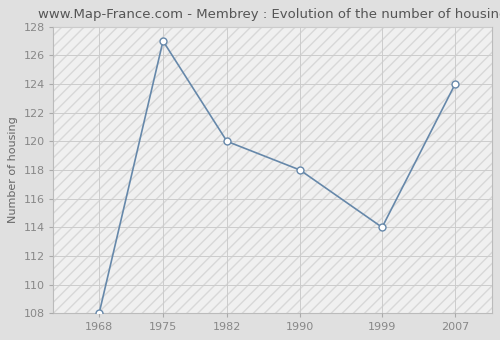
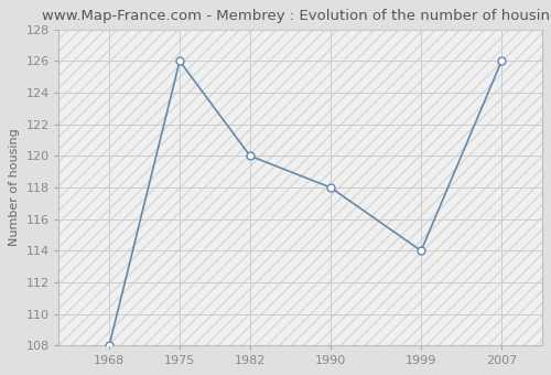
1975: 127 -> 126
2007: 124 -> 126
